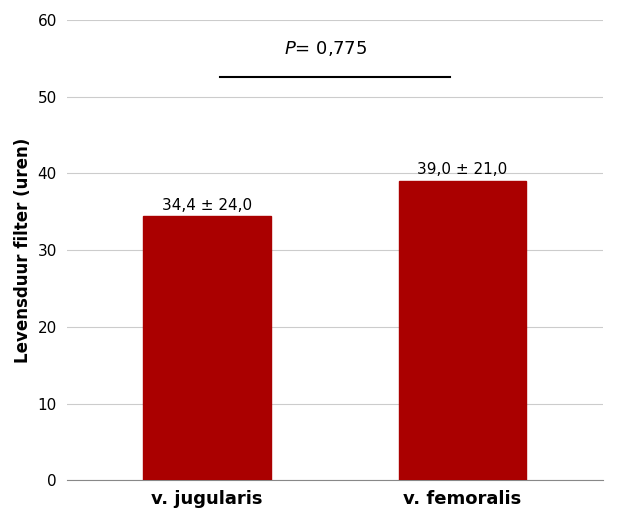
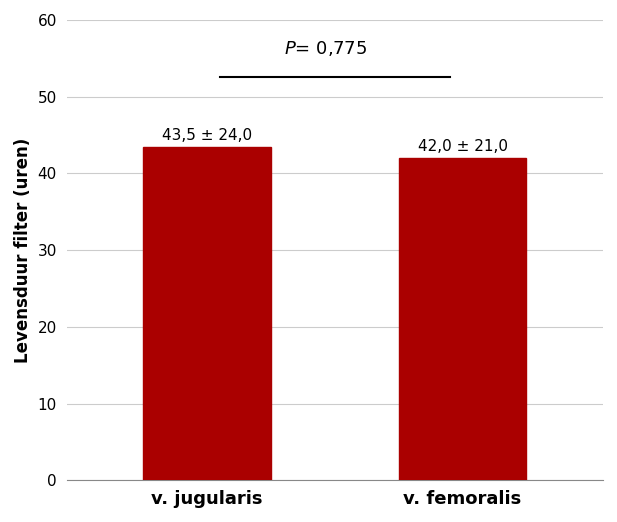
v. jugularis: 34,4 -> 43,5
v. femoralis: 39,0 -> 42,0
